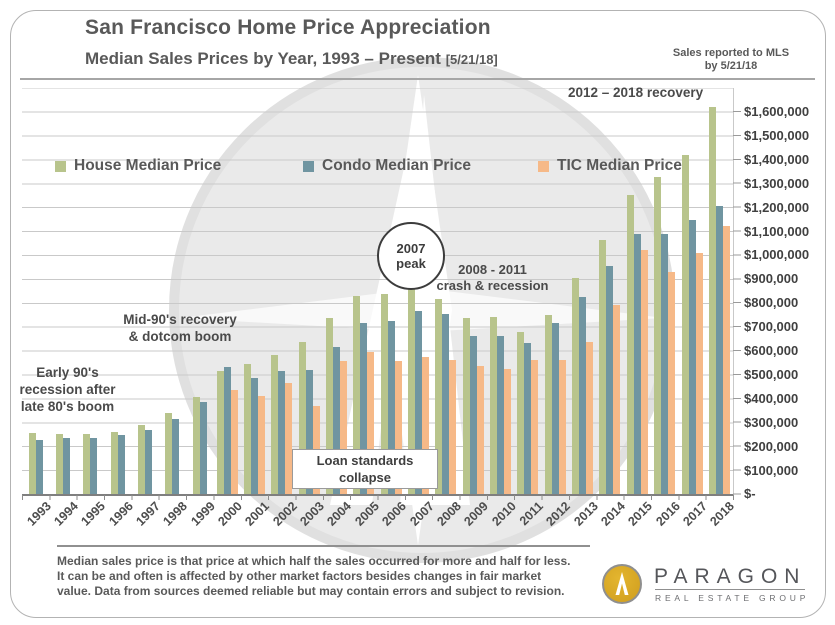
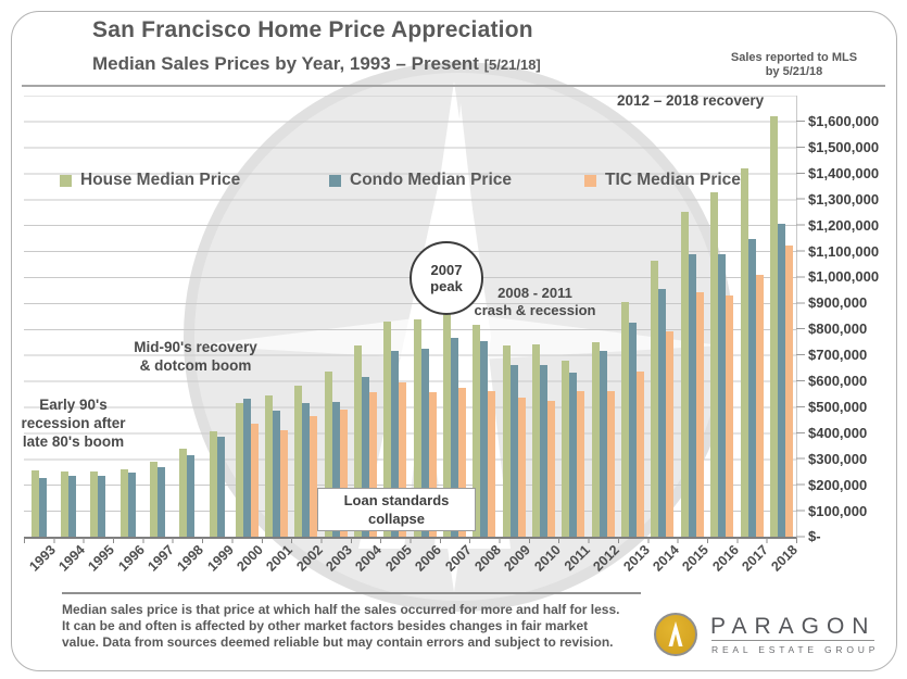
TIC Median Price/2003: $370000 -> $490000
TIC Median Price/2015: $1020000 -> $940000
